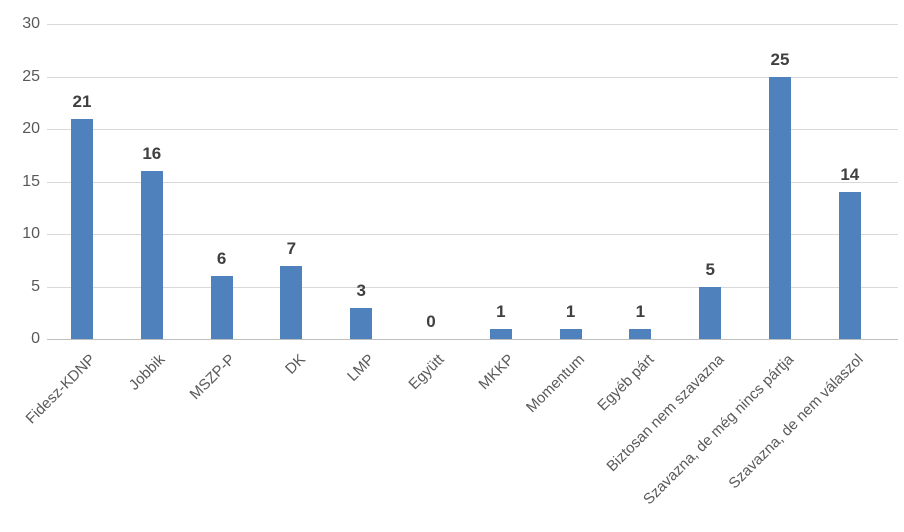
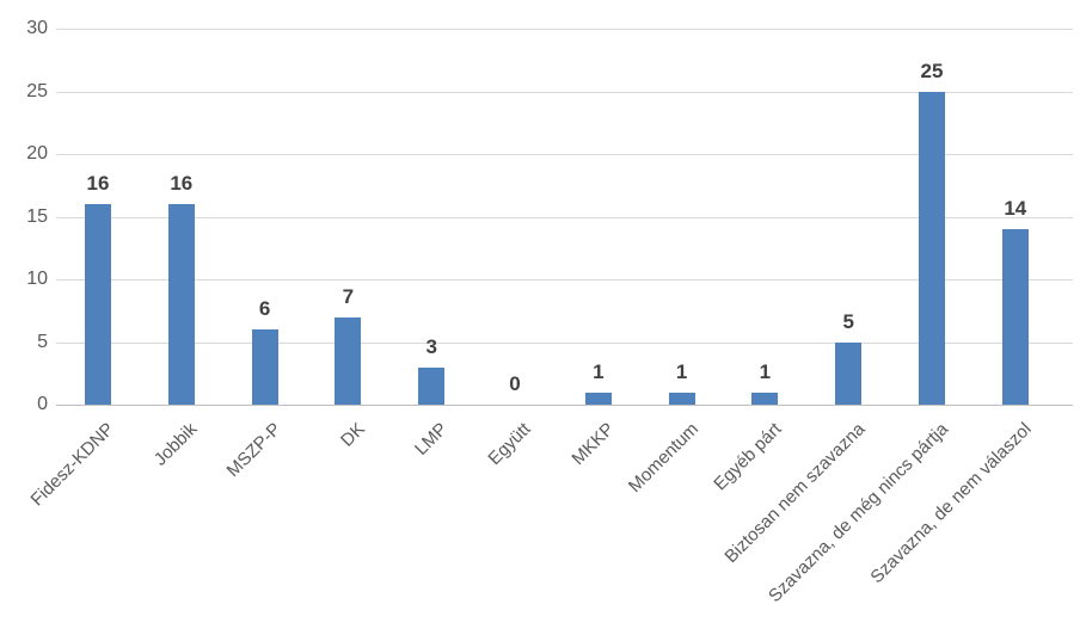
Fidesz-KDNP: 21 -> 16
